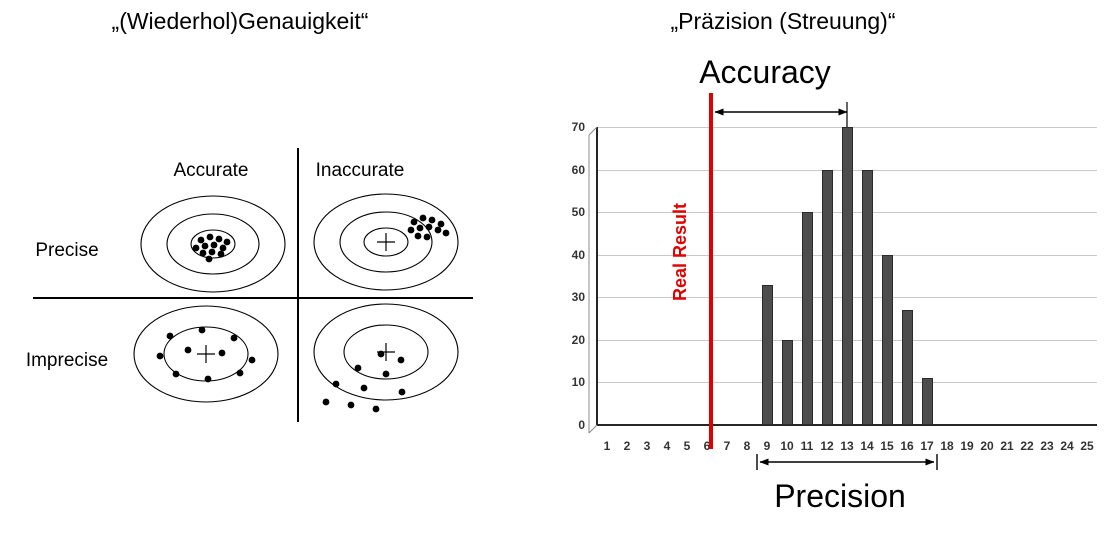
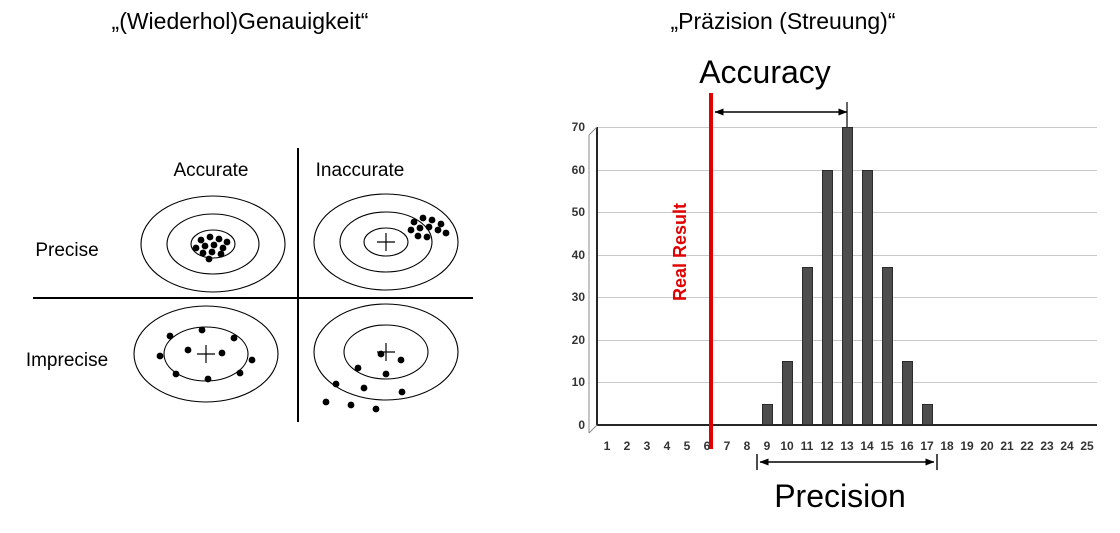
9: 33 -> 5
10: 20 -> 15
11: 50 -> 37
15: 40 -> 37
16: 27 -> 15
17: 11 -> 5
